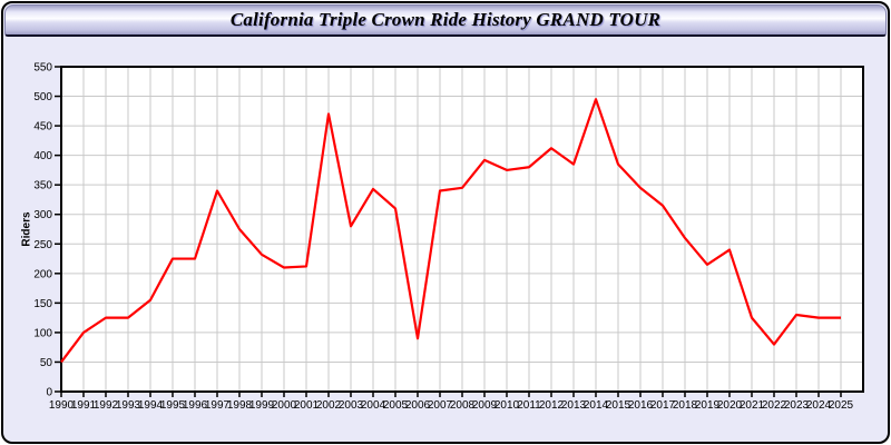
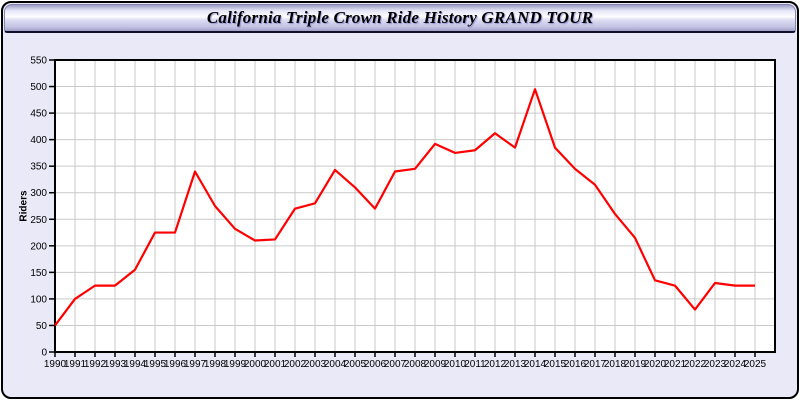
2002: 470 -> 270
2006: 90 -> 270
2020: 240 -> 140
